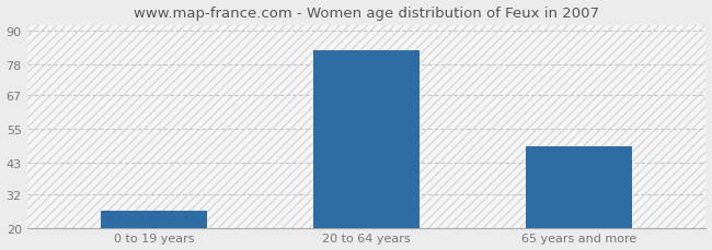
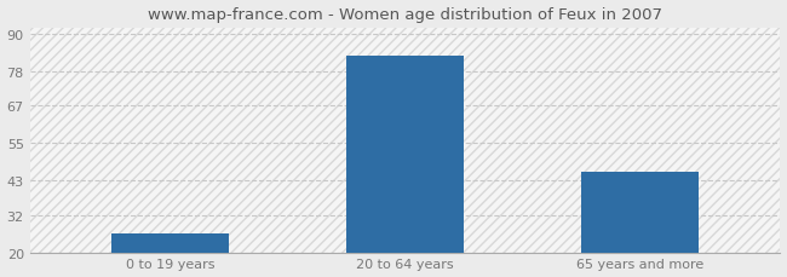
65 years and more: 49 -> 46
